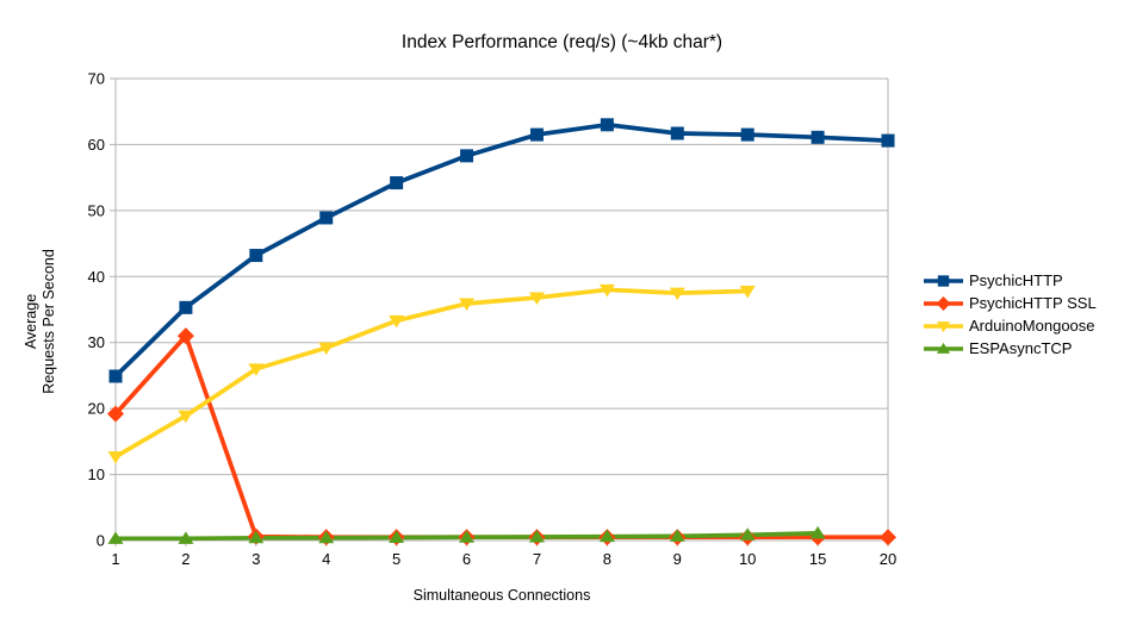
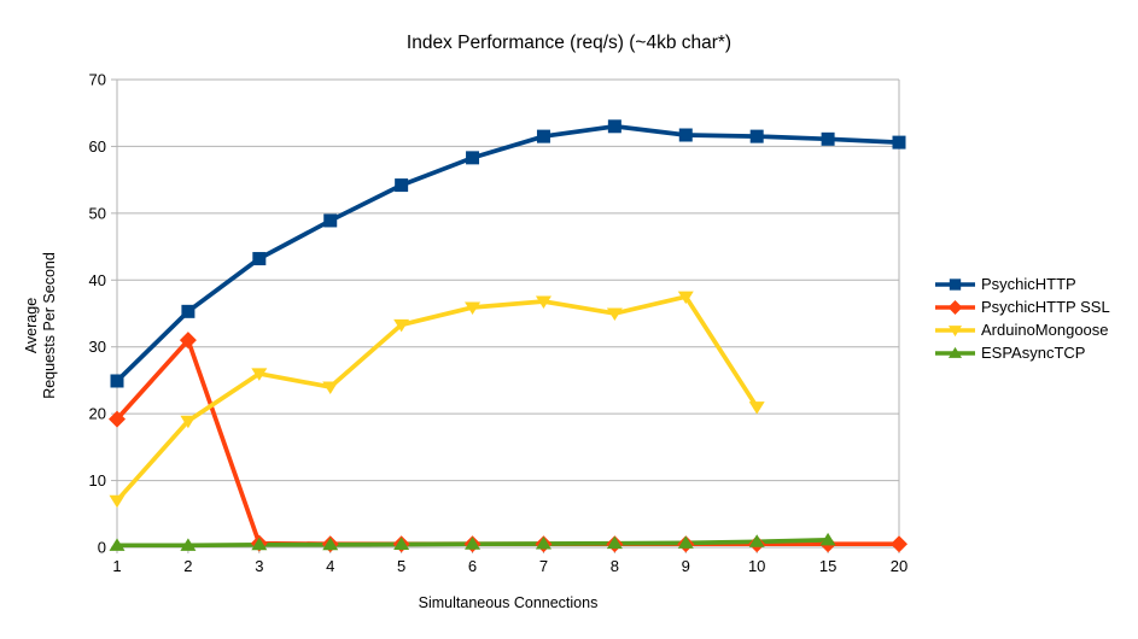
ArduinoMongoose/1: 13 -> 7
ArduinoMongoose/4: 29 -> 24
ArduinoMongoose/8: 38 -> 35
ArduinoMongoose/10: 38 -> 21
